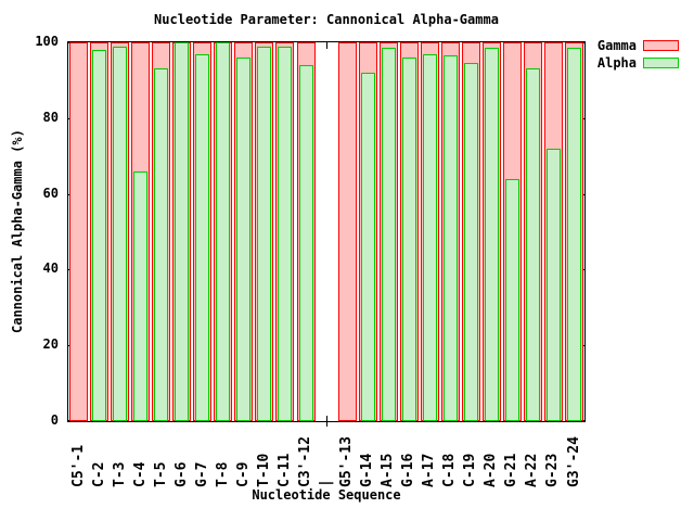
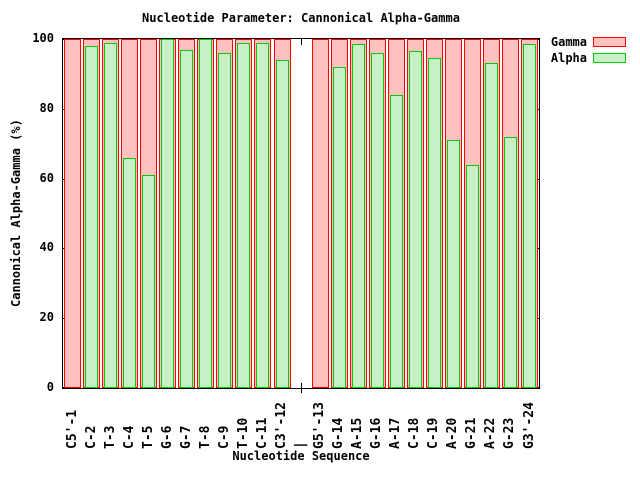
Alpha/T-5: 93 -> 61
Alpha/A-17: 97 -> 84
Alpha/A-20: 98 -> 71
